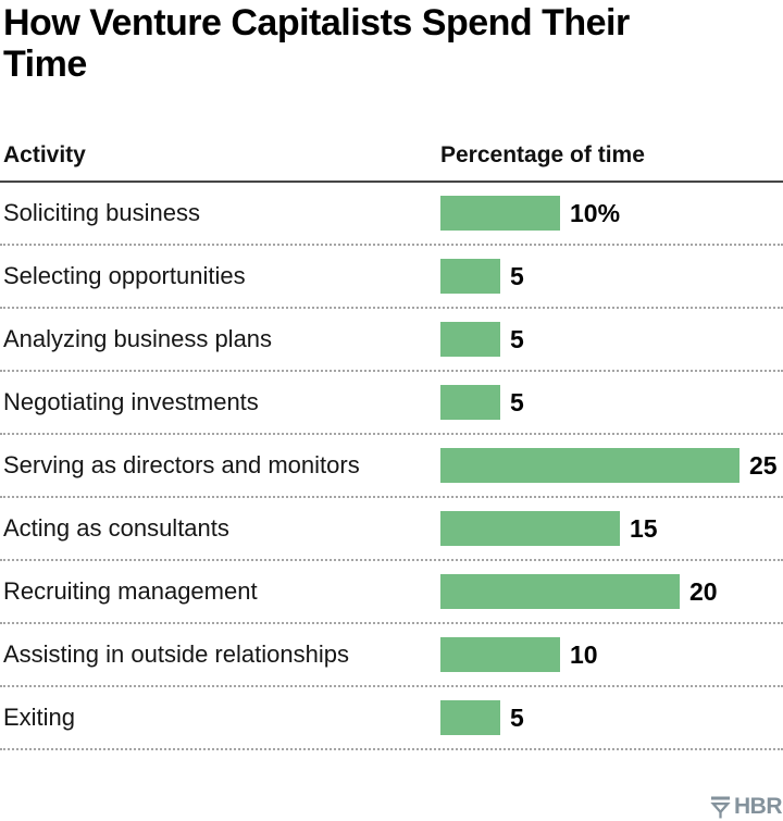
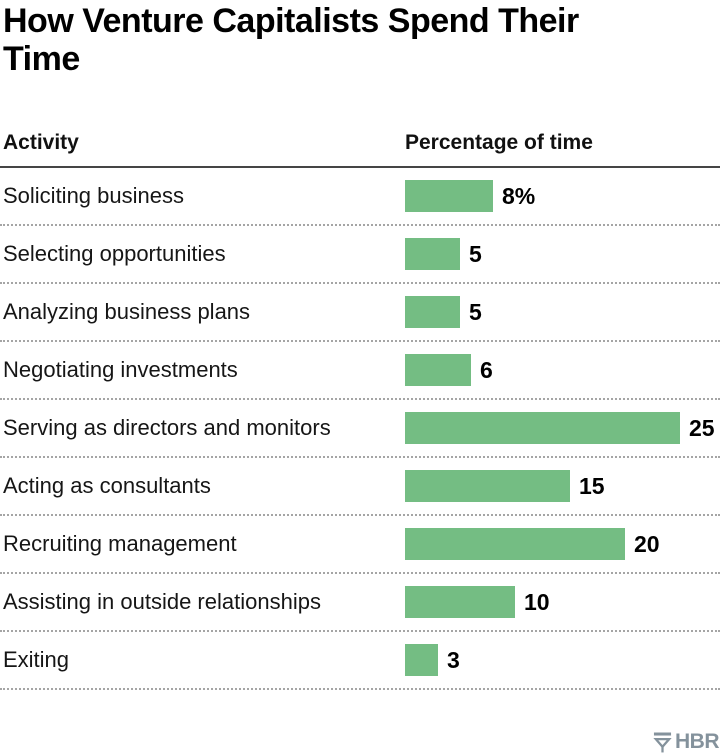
Soliciting business: 10% -> 8%
Negotiating investments: 5 -> 6
Exiting: 5 -> 3
